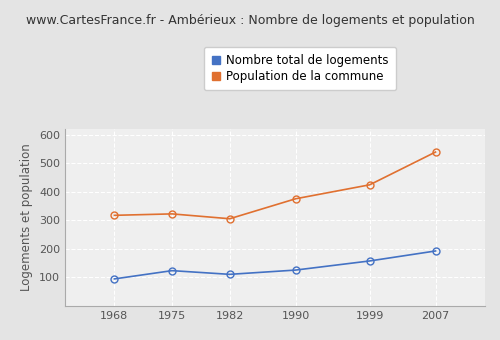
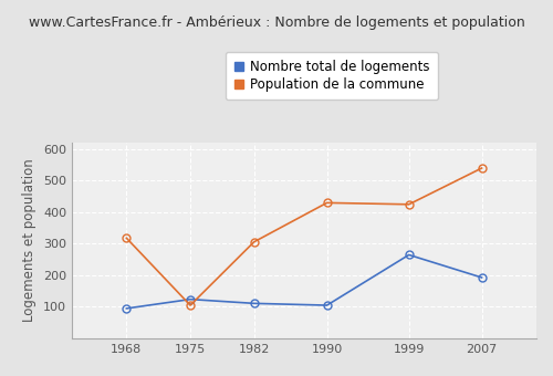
Population de la commune/1975: 323 -> 105
Nombre total de logements/1990: 126 -> 105
Population de la commune/1990: 376 -> 430
Nombre total de logements/1999: 158 -> 265
